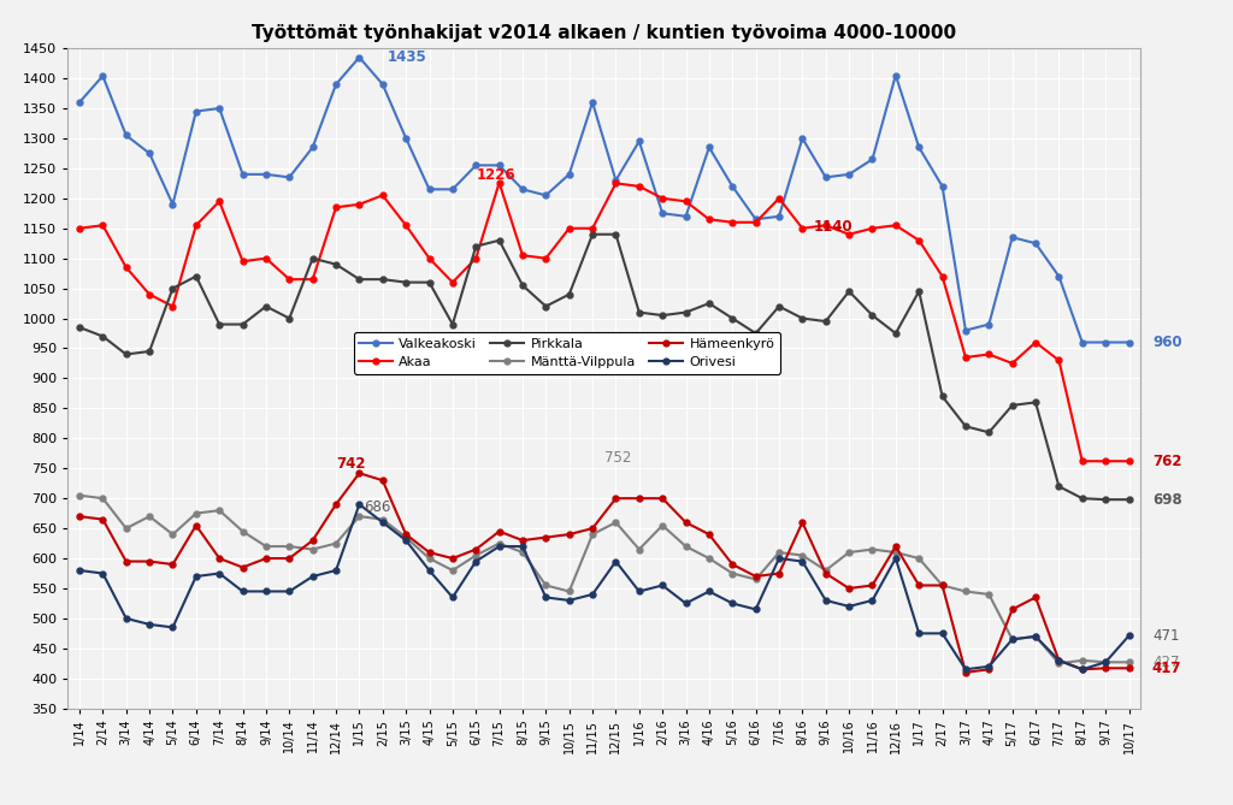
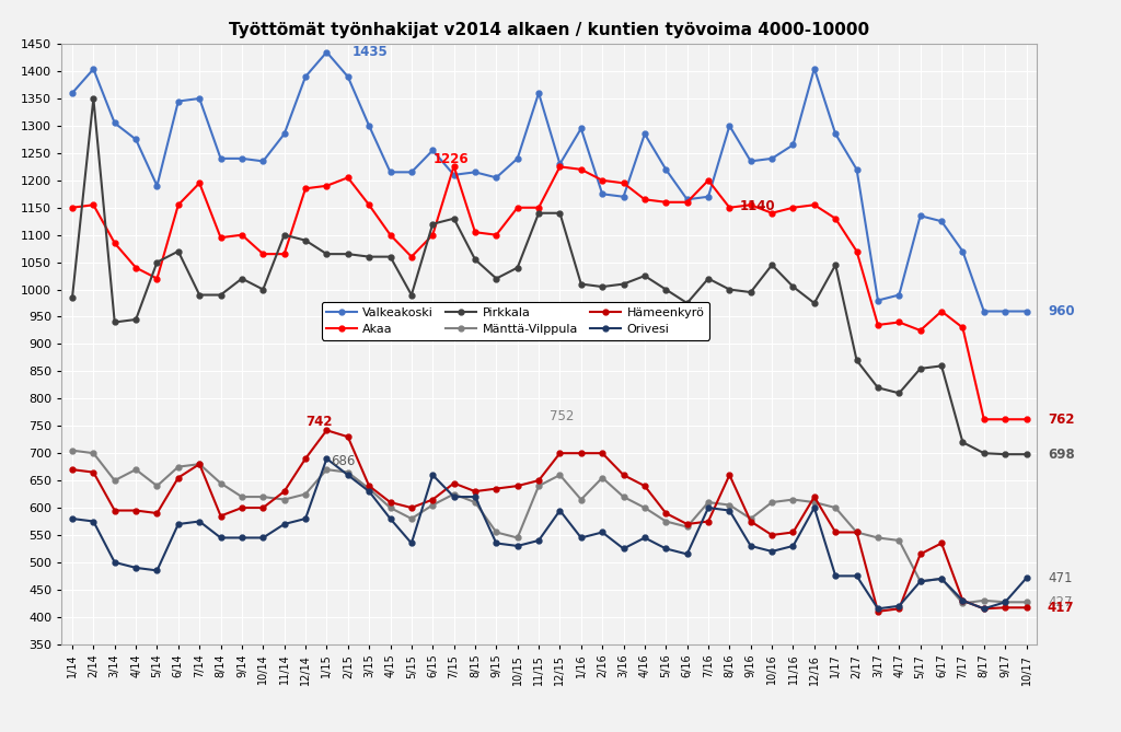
Pirkkala/2/14: 970 -> 1350
Hämeenkyrö/7/14: 600 -> 680
Orivesi/6/15: 595 -> 660
Valkeakoski/7/15: 1255 -> 1210
